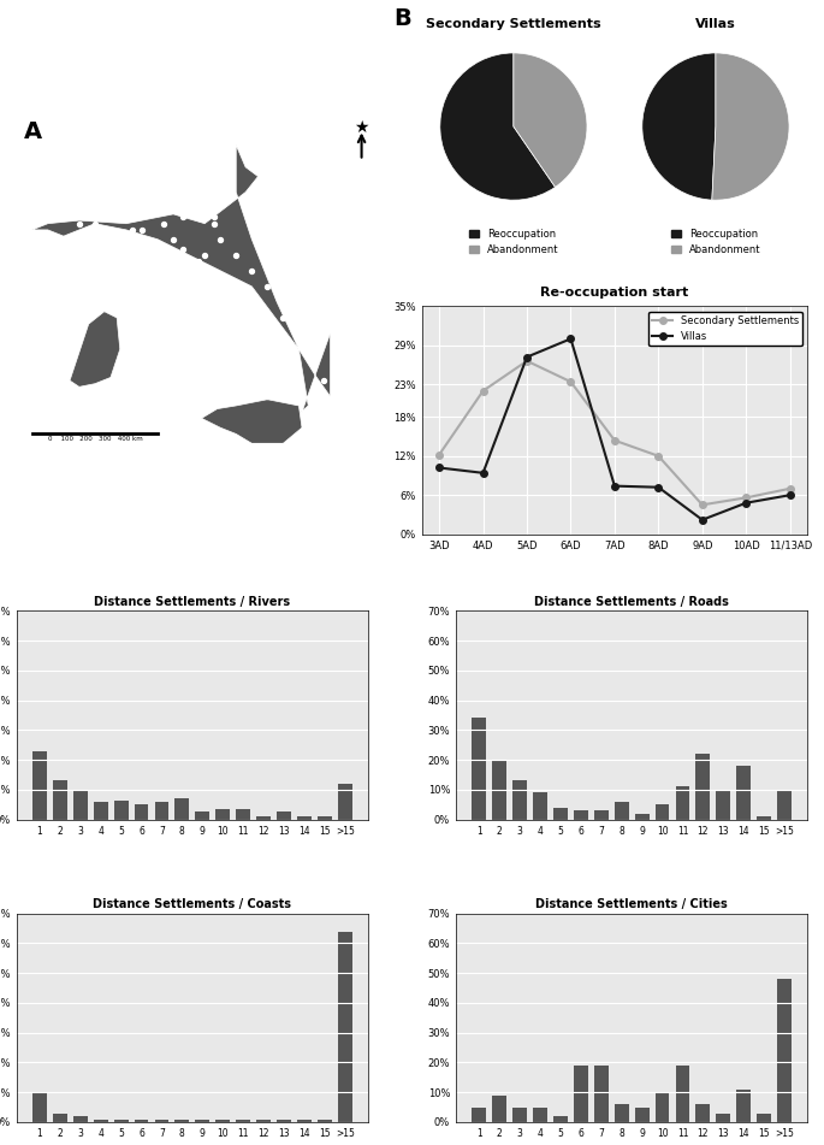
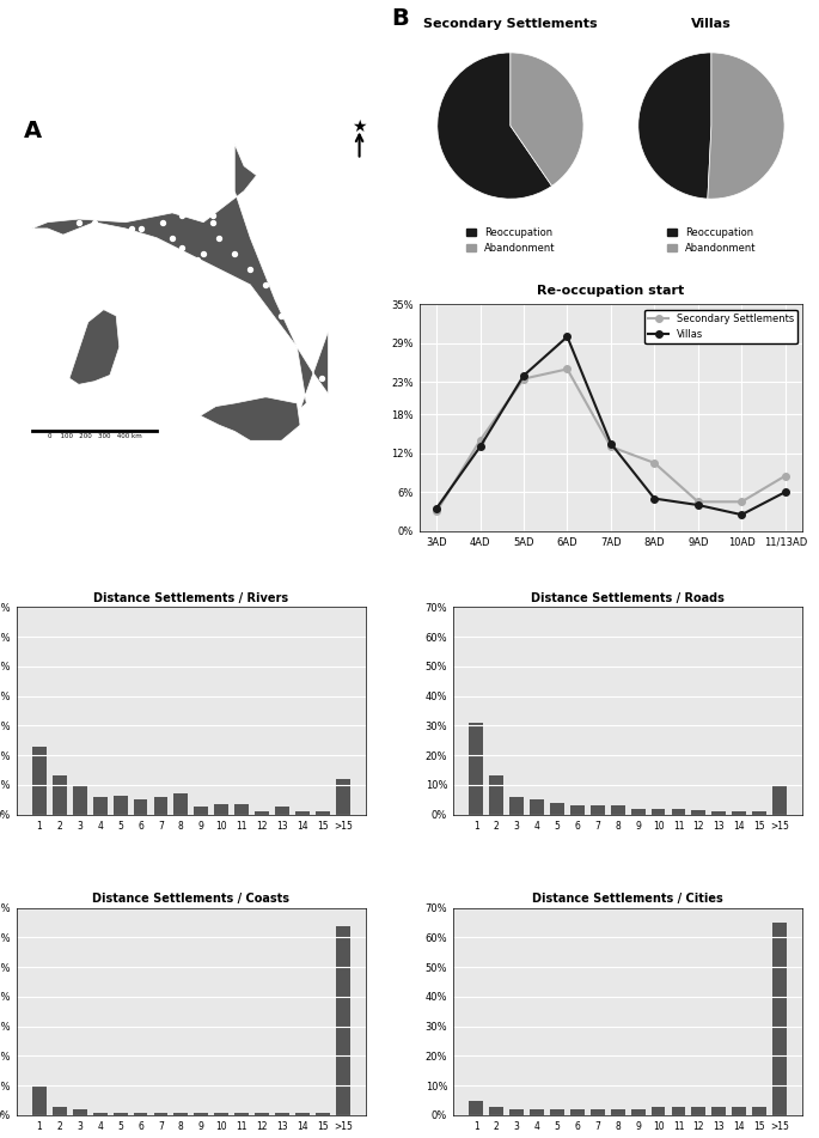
Re-occupation start/Secondary Settlements/3AD: 12.2% -> 3.0%
Re-occupation start/Villas/3AD: 10.2% -> 3.5%
Re-occupation start/Secondary Settlements/4AD: 22.0% -> 14.0%
Re-occupation start/Villas/4AD: 9.4% -> 13.0%
Re-occupation start/Secondary Settlements/5AD: 26.6% -> 23.5%
Re-occupation start/Villas/5AD: 27.2% -> 24.0%
Re-occupation start/Secondary Settlements/6AD: 23.4% -> 25.0%
Re-occupation start/Secondary Settlements/7AD: 14.4% -> 13.0%
Re-occupation start/Villas/7AD: 7.4% -> 13.5%
Re-occupation start/Secondary Settlements/8AD: 12.0% -> 10.5%
Re-occupation start/Villas/8AD: 7.2% -> 5.0%
Re-occupation start/Villas/9AD: 2.2% -> 4.0%
Re-occupation start/Secondary Settlements/10AD: 5.6% -> 4.5%
Re-occupation start/Villas/10AD: 4.8% -> 2.5%
Re-occupation start/Secondary Settlements/11/13AD: 7.0% -> 8.5%
Distance Settlements / Roads/1: 34.0% -> 31.0%
Distance Settlements / Roads/2: 20.0% -> 13.0%
Distance Settlements / Roads/3: 13.0% -> 6.0%
Distance Settlements / Roads/4: 9.0% -> 5.0%
Distance Settlements / Roads/8: 6.0% -> 3.0%
Distance Settlements / Roads/10: 5.0% -> 2.0%
Distance Settlements / Roads/11: 11.0% -> 2.0%
Distance Settlements / Roads/12: 22.0% -> 1.5%
Distance Settlements / Roads/13: 10.0% -> 1.0%
Distance Settlements / Roads/14: 18.0% -> 1.0%
Distance Settlements / Cities/2: 9% -> 3%
Distance Settlements / Cities/3: 5% -> 2%
Distance Settlements / Cities/4: 5% -> 2%
Distance Settlements / Cities/6: 19% -> 2%
Distance Settlements / Cities/7: 19% -> 2%
Distance Settlements / Cities/8: 6% -> 2%
Distance Settlements / Cities/9: 5% -> 2%
Distance Settlements / Cities/10: 10% -> 3%
Distance Settlements / Cities/11: 19% -> 3%
Distance Settlements / Cities/12: 6% -> 3%
Distance Settlements / Cities/14: 11% -> 3%
Distance Settlements / Cities/>15: 48% -> 65%
